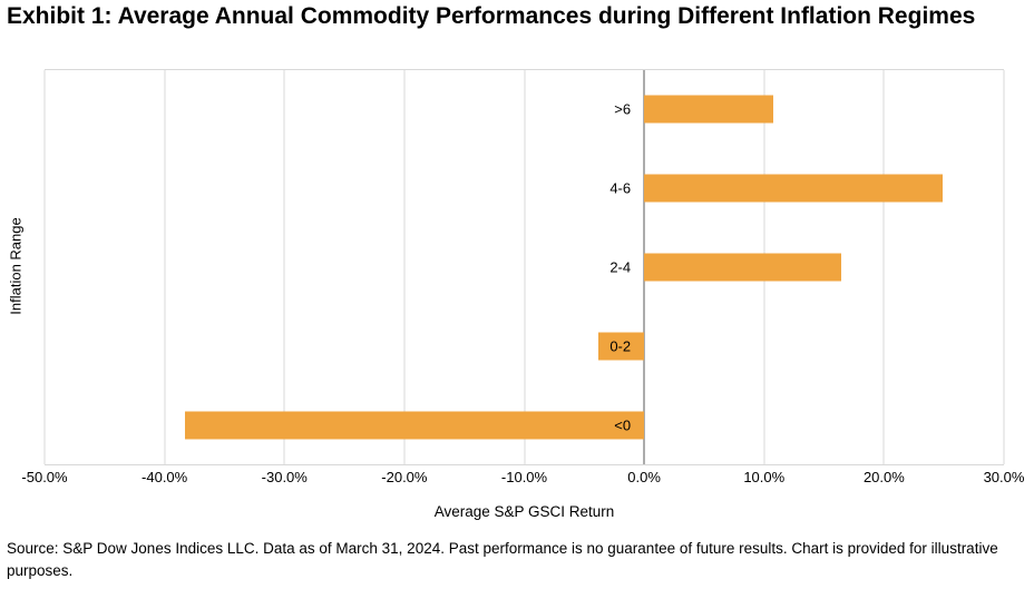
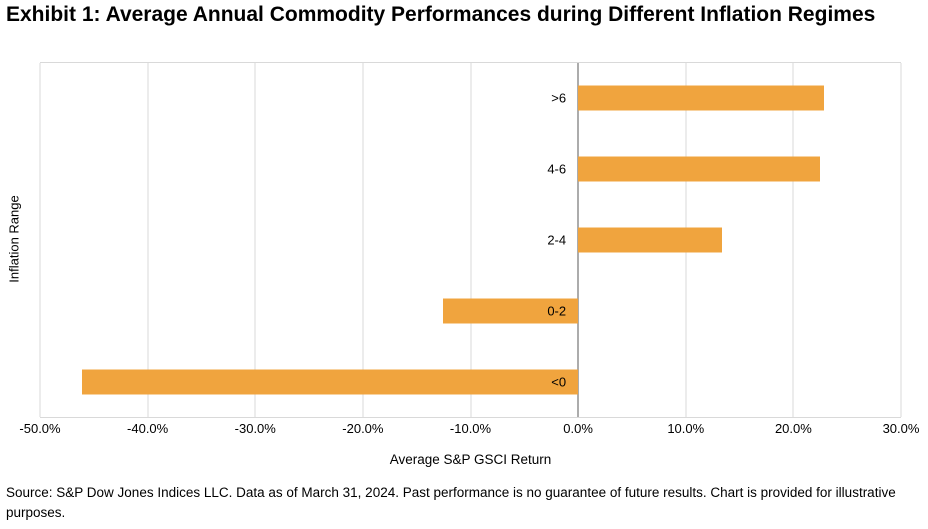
>6: 10.8% -> 22.8%
4-6: 24.9% -> 22.5%
2-4: 16.4% -> 13.4%
0-2: -3.8% -> -12.6%
<0: -38.3% -> -46.1%
